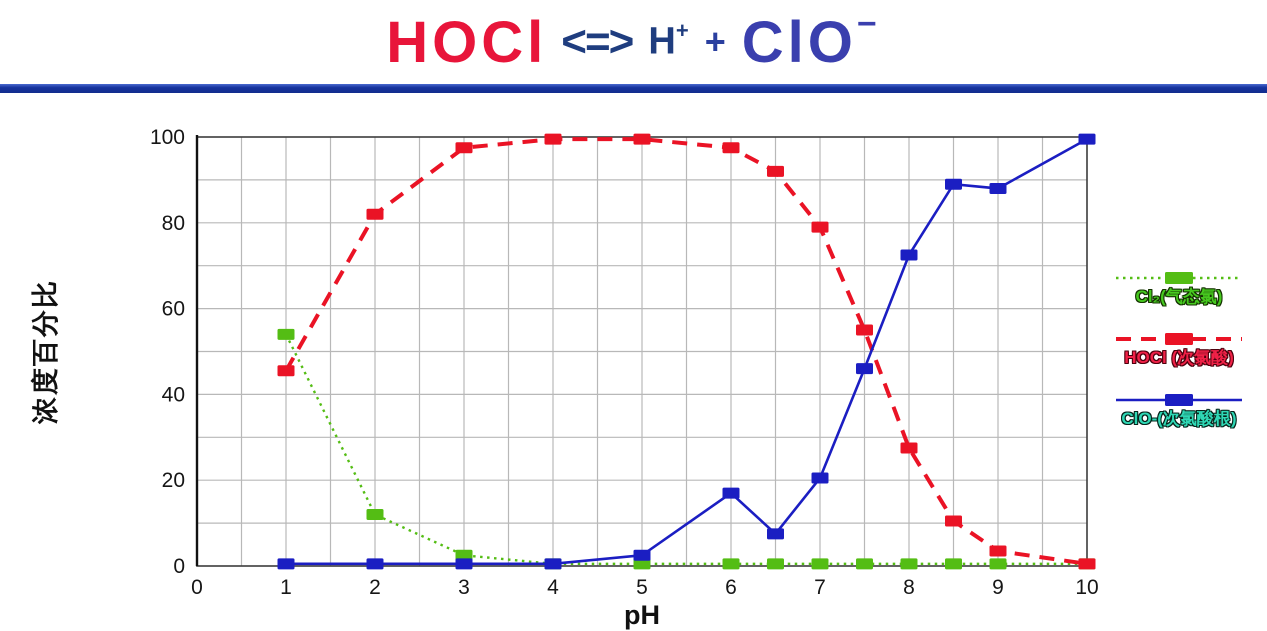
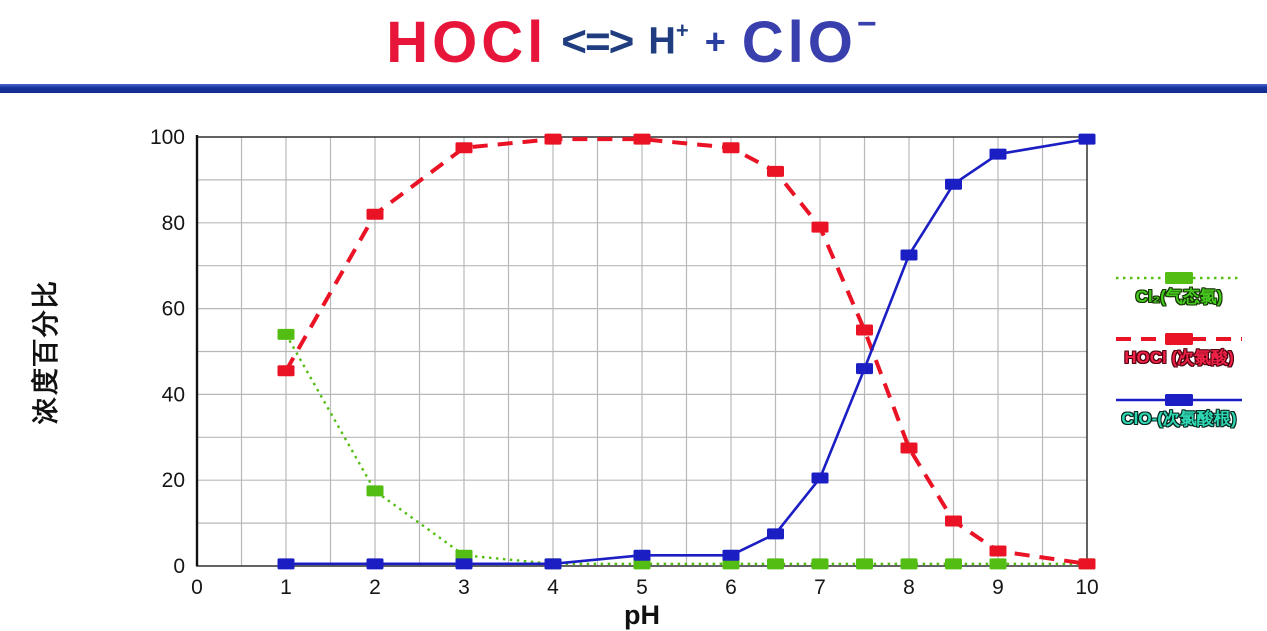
Cl₂(气态氯)/2: 12 -> 18
ClO-(次氯酸根)/6: 17 -> 2
ClO-(次氯酸根)/9: 88 -> 96
